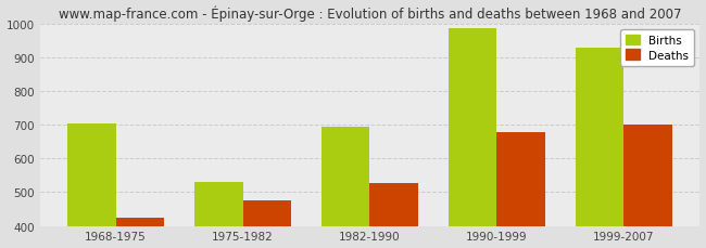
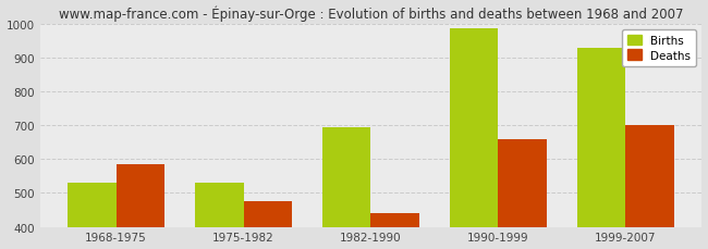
Births/1968-1975: 705 -> 530
Deaths/1968-1975: 425 -> 585
Deaths/1982-1990: 528 -> 440
Deaths/1990-1999: 678 -> 660
